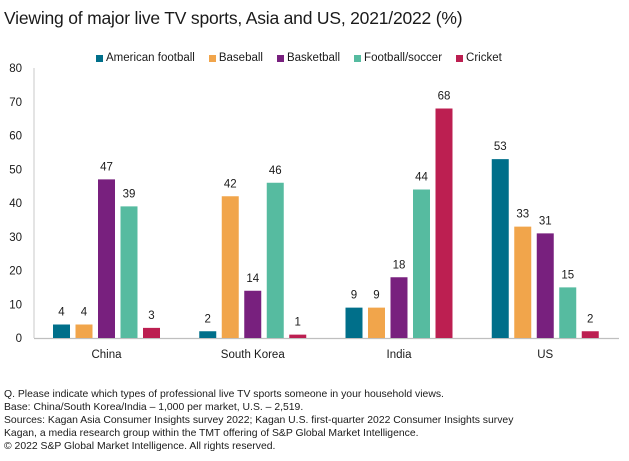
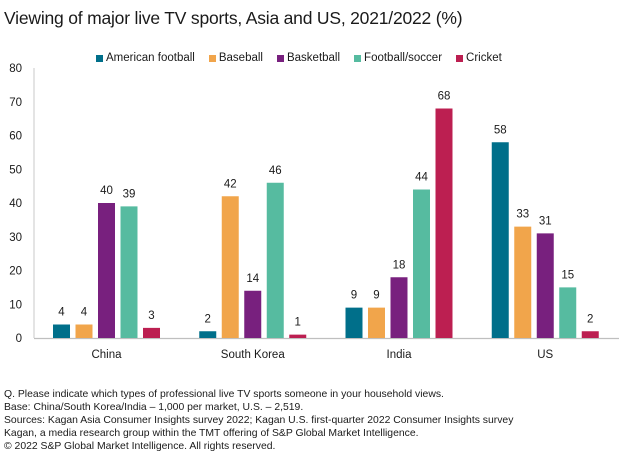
Basketball/China: 47 -> 40
American football/US: 53 -> 58
